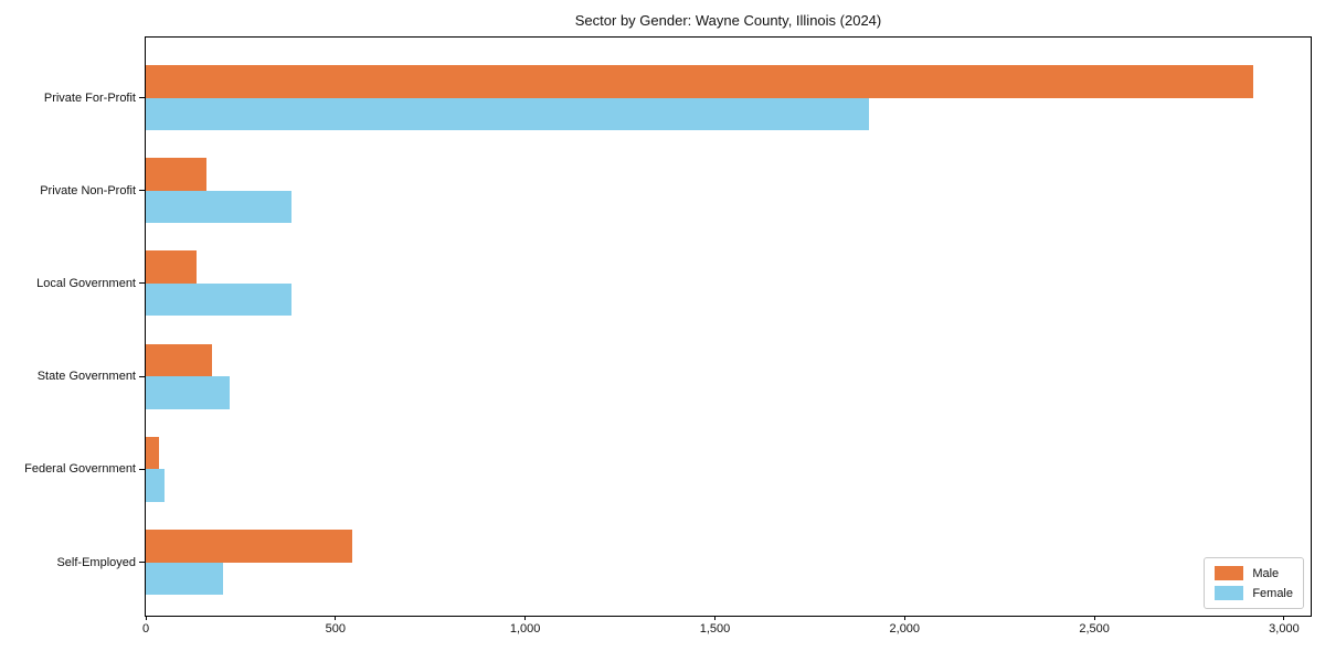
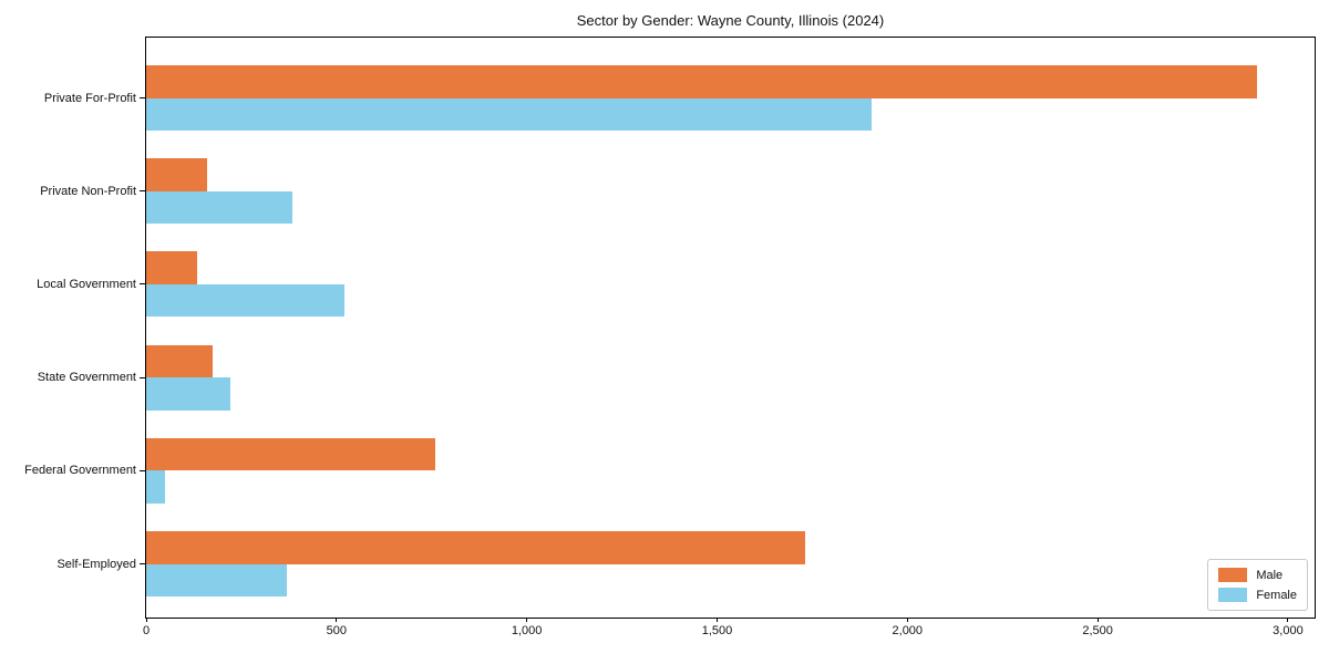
Female/Local Government: 380 -> 520
Male/Federal Government: 40 -> 760
Male/Self-Employed: 540 -> 1730
Female/Self-Employed: 200 -> 370
